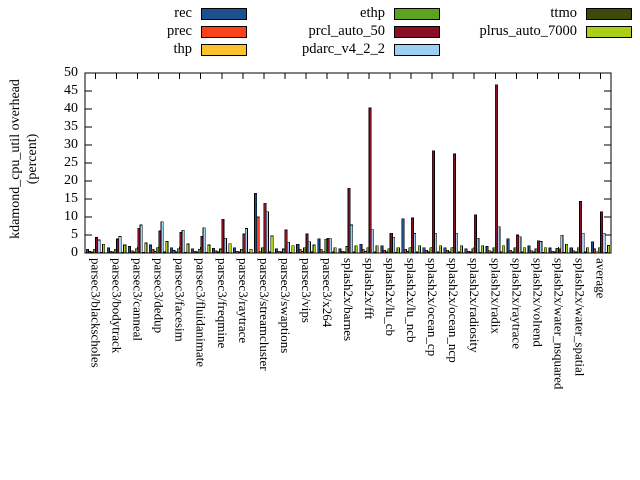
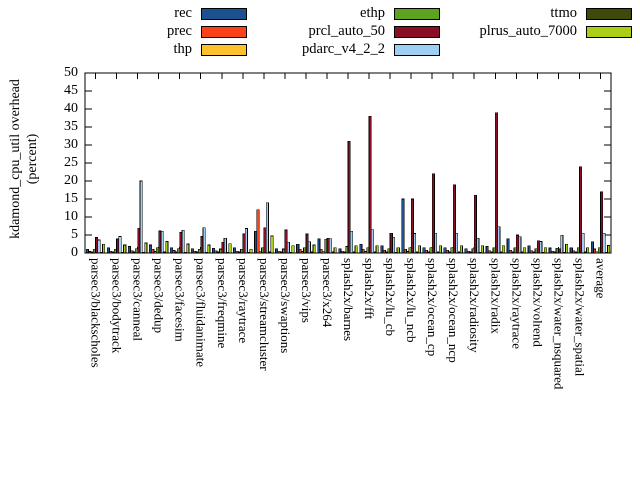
pdarc_v4_2_2/parsec3/canneal: 8 -> 20
pdarc_v4_2_2/parsec3/dedup: 9 -> 6
prcl_auto_50/parsec3/freqmine: 9 -> 3
rec/parsec3/streamcluster: 17 -> 6
prec/parsec3/streamcluster: 10 -> 12
prcl_auto_50/parsec3/streamcluster: 14 -> 7
pdarc_v4_2_2/parsec3/streamcluster: 12 -> 14
prcl_auto_50/splash2x/barnes: 18 -> 31
pdarc_v4_2_2/splash2x/barnes: 8 -> 6
prcl_auto_50/splash2x/fft: 40 -> 38
rec/splash2x/lu_ncb: 10 -> 15
prcl_auto_50/splash2x/lu_ncb: 10 -> 15
prcl_auto_50/splash2x/ocean_cp: 28 -> 22
prcl_auto_50/splash2x/ocean_ncp: 28 -> 19
prcl_auto_50/splash2x/radiosity: 11 -> 16
prcl_auto_50/splash2x/radix: 47 -> 39
prcl_auto_50/splash2x/water_spatial: 14 -> 24
prcl_auto_50/average: 12 -> 17
